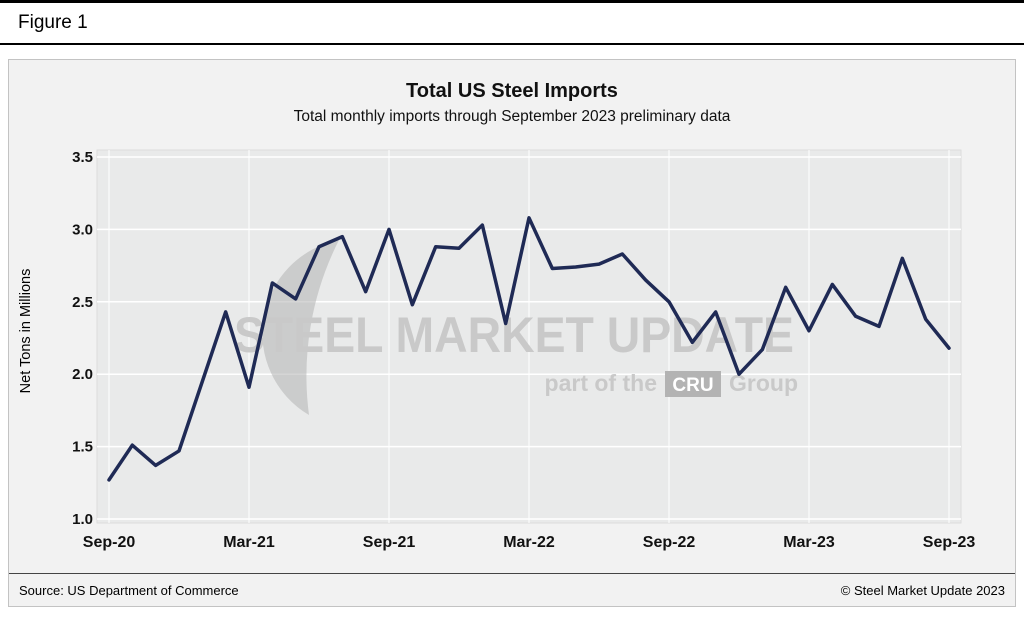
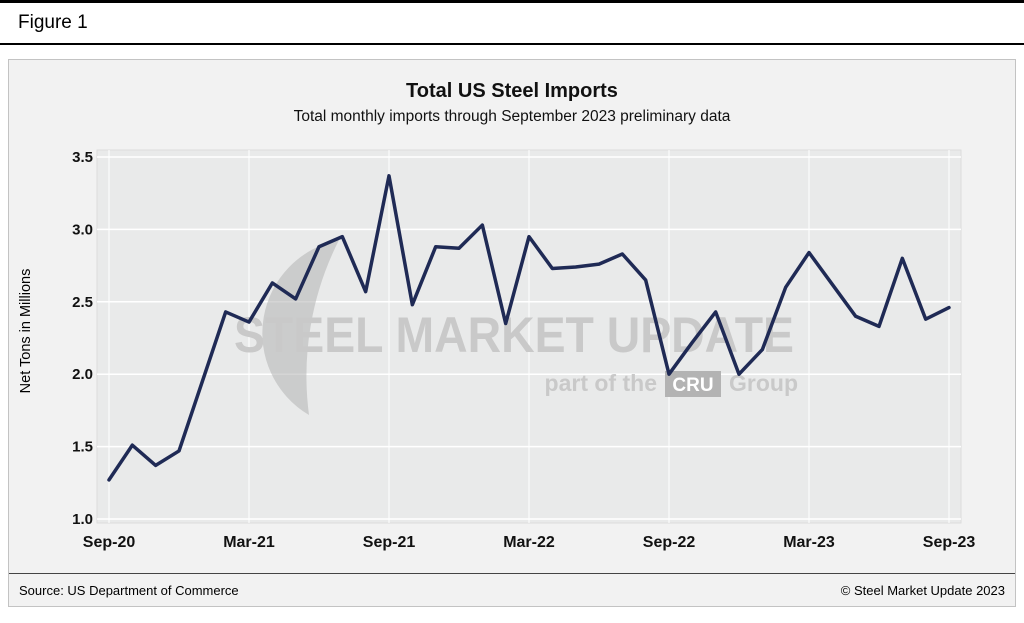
Mar-21: 1.91 -> 2.36
Sep-21: 3.00 -> 3.37
Mar-22: 3.08 -> 2.95
Sep-22: 2.50 -> 2.00
Mar-23: 2.30 -> 2.84
Sep-23: 2.18 -> 2.46
